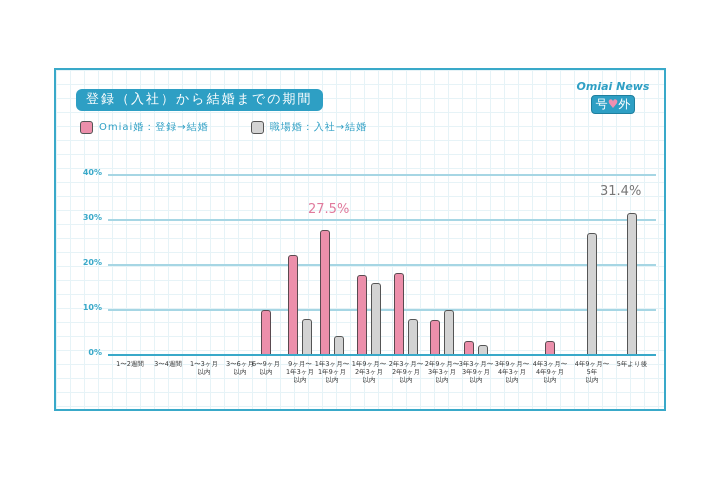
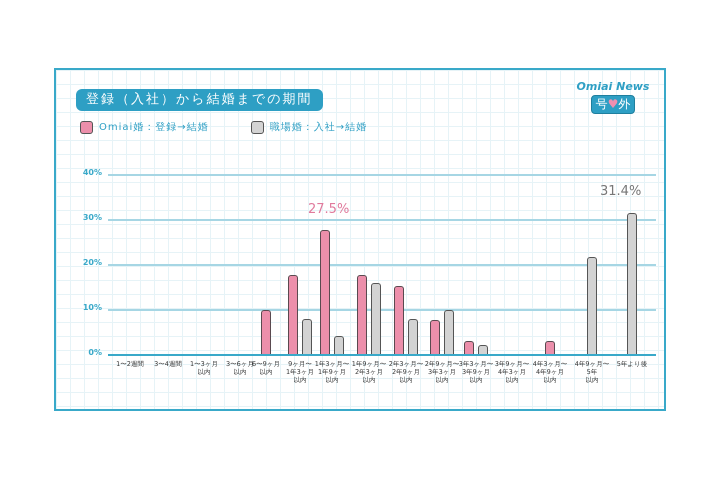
Omiai婚：登録→結婚/9ヶ月〜1年3ヶ月以内: 22% -> 18%
Omiai婚：登録→結婚/2年3ヶ月〜2年9ヶ月以内: 18% -> 15%
職場婚：入社→結婚/4年9ヶ月〜5年以内: 27% -> 22%
